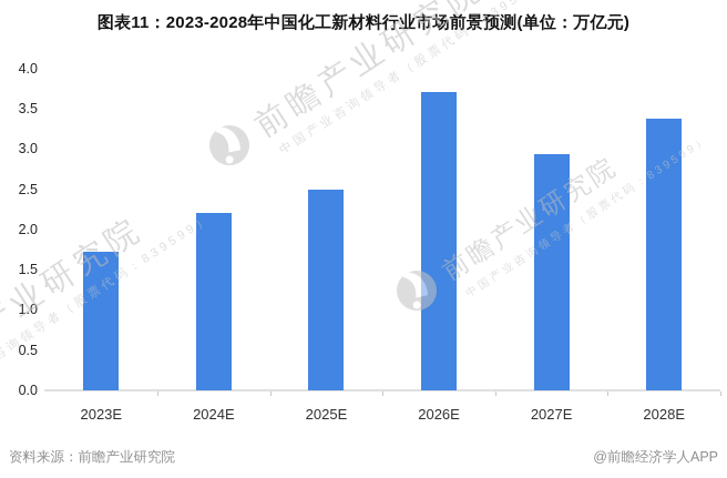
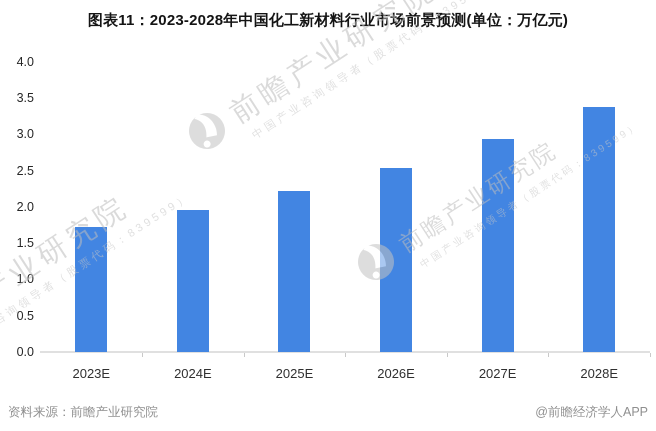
2024E: 2.2 -> 2.0
2025E: 2.5 -> 2.2
2026E: 3.7 -> 2.5
